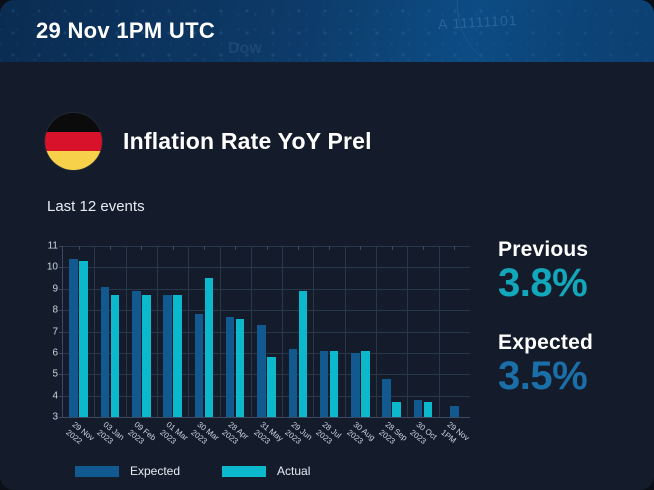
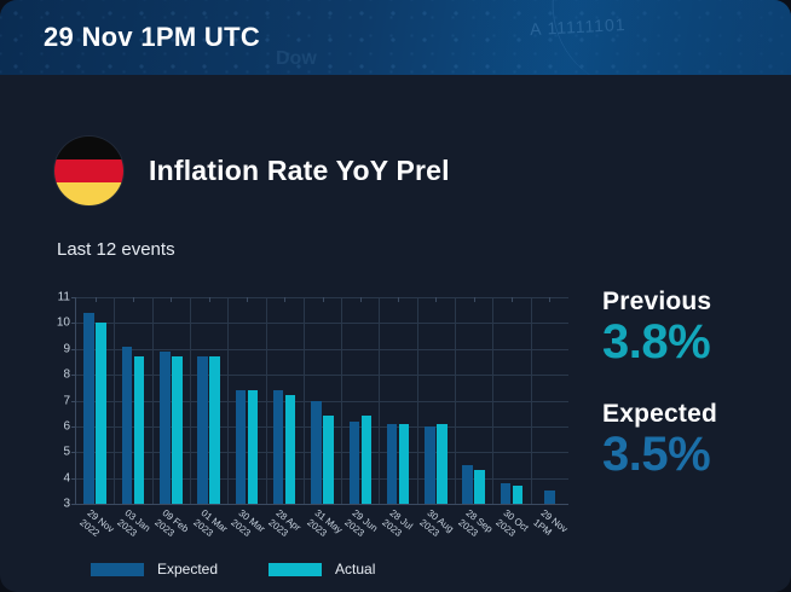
Actual/29 Nov 2022: 10.3 -> 10.0
Expected/30 Mar 2023: 7.8 -> 7.4
Actual/30 Mar 2023: 9.5 -> 7.4
Expected/28 Apr 2023: 7.7 -> 7.4
Actual/28 Apr 2023: 7.6 -> 7.2
Expected/31 May 2023: 7.3 -> 7.0
Actual/31 May 2023: 5.8 -> 6.4
Actual/29 Jun 2023: 8.9 -> 6.4
Expected/28 Sep 2023: 4.8 -> 4.5
Actual/28 Sep 2023: 3.7 -> 4.3
